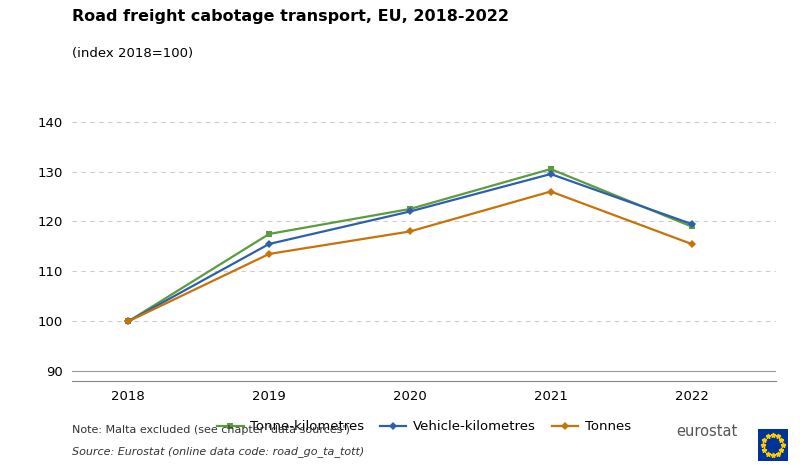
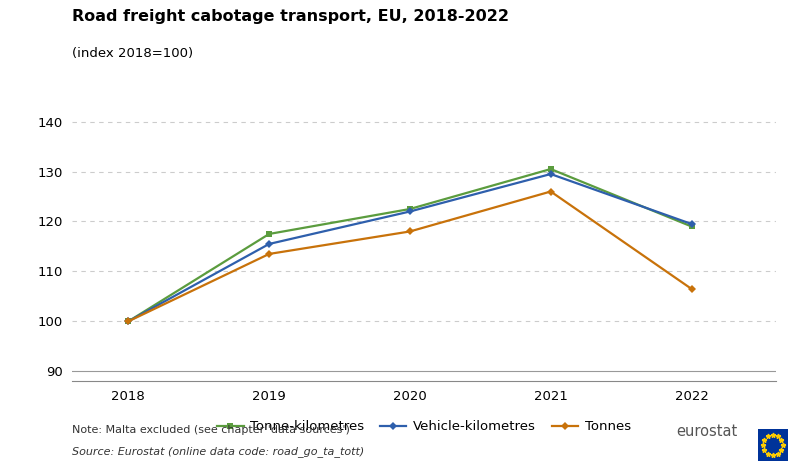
Tonnes/2022: 115.5 -> 106.5
